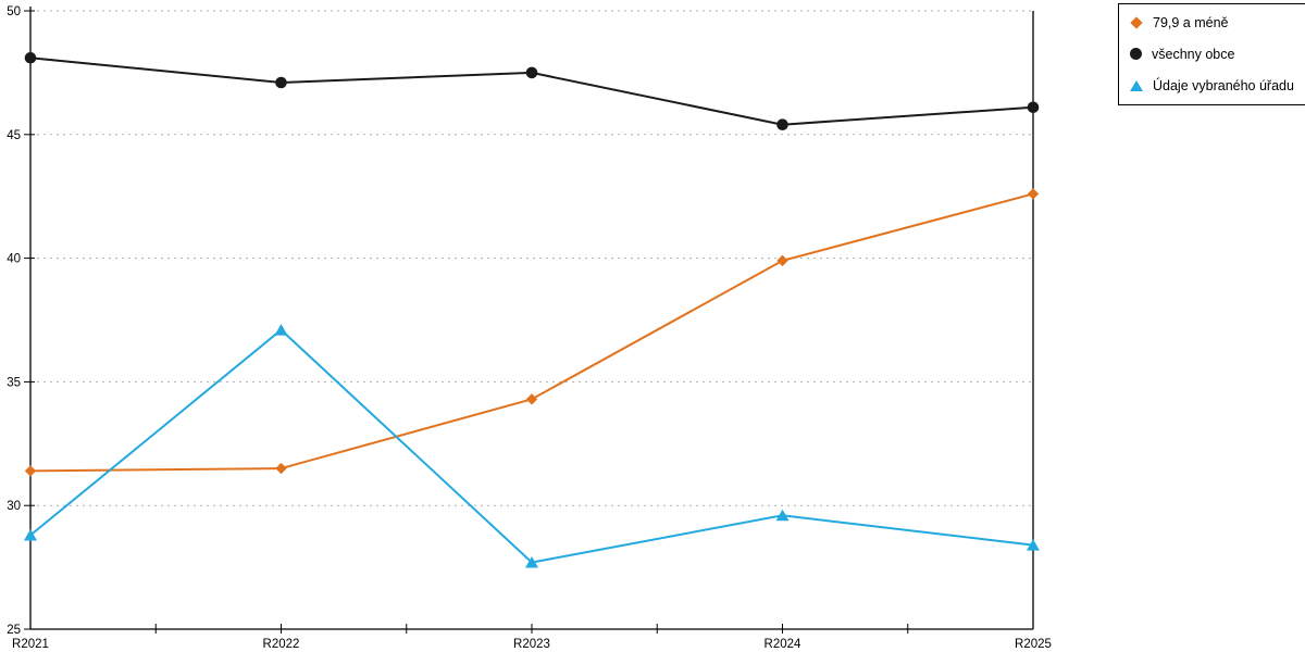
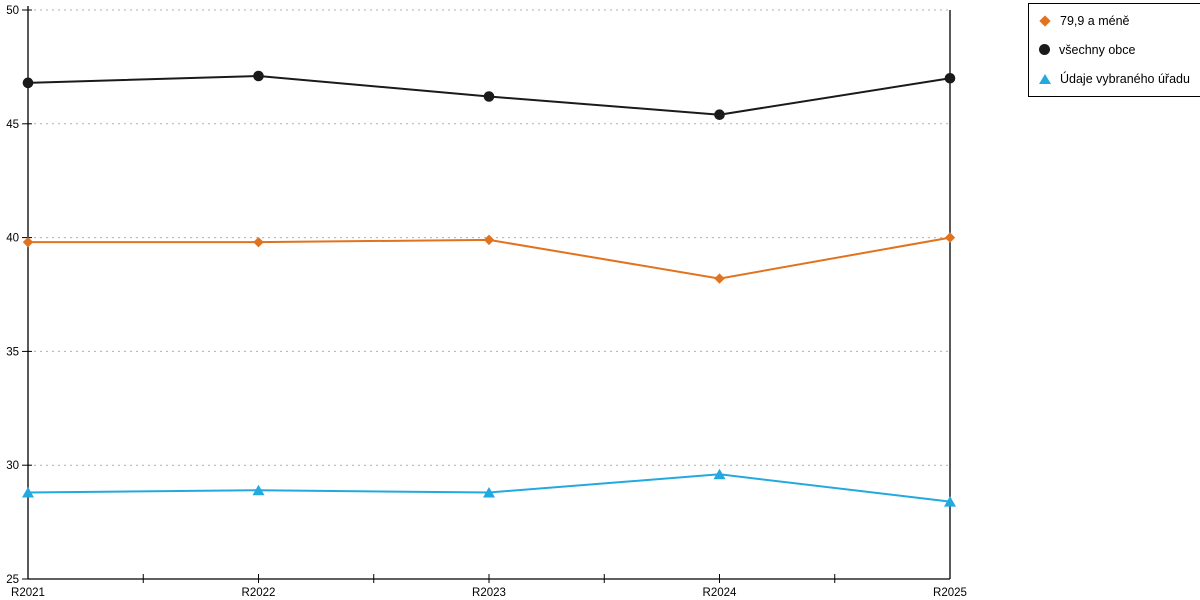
79,9 a méně/R2021: 31.4 -> 39.8
všechny obce/R2021: 48.1 -> 46.8
79,9 a méně/R2022: 31.5 -> 39.8
Údaje vybraného úřadu/R2022: 37.1 -> 28.9
79,9 a méně/R2023: 34.3 -> 39.9
všechny obce/R2023: 47.5 -> 46.2
Údaje vybraného úřadu/R2023: 27.7 -> 28.8
79,9 a méně/R2024: 39.9 -> 38.2
79,9 a méně/R2025: 42.6 -> 40.0
všechny obce/R2025: 46.1 -> 47.0
